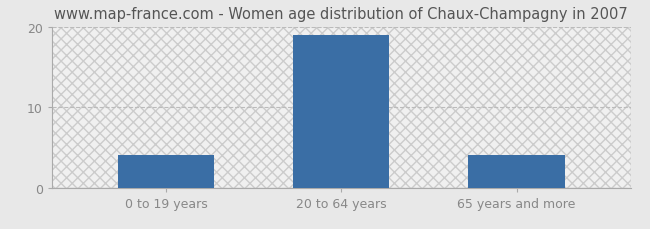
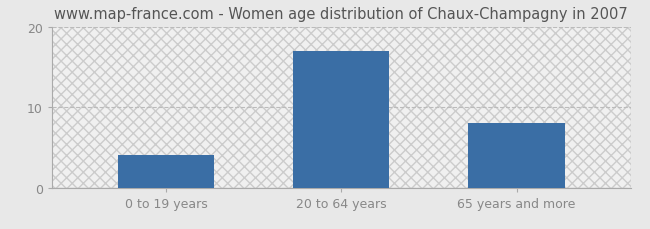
20 to 64 years: 19 -> 17
65 years and more: 4 -> 8
